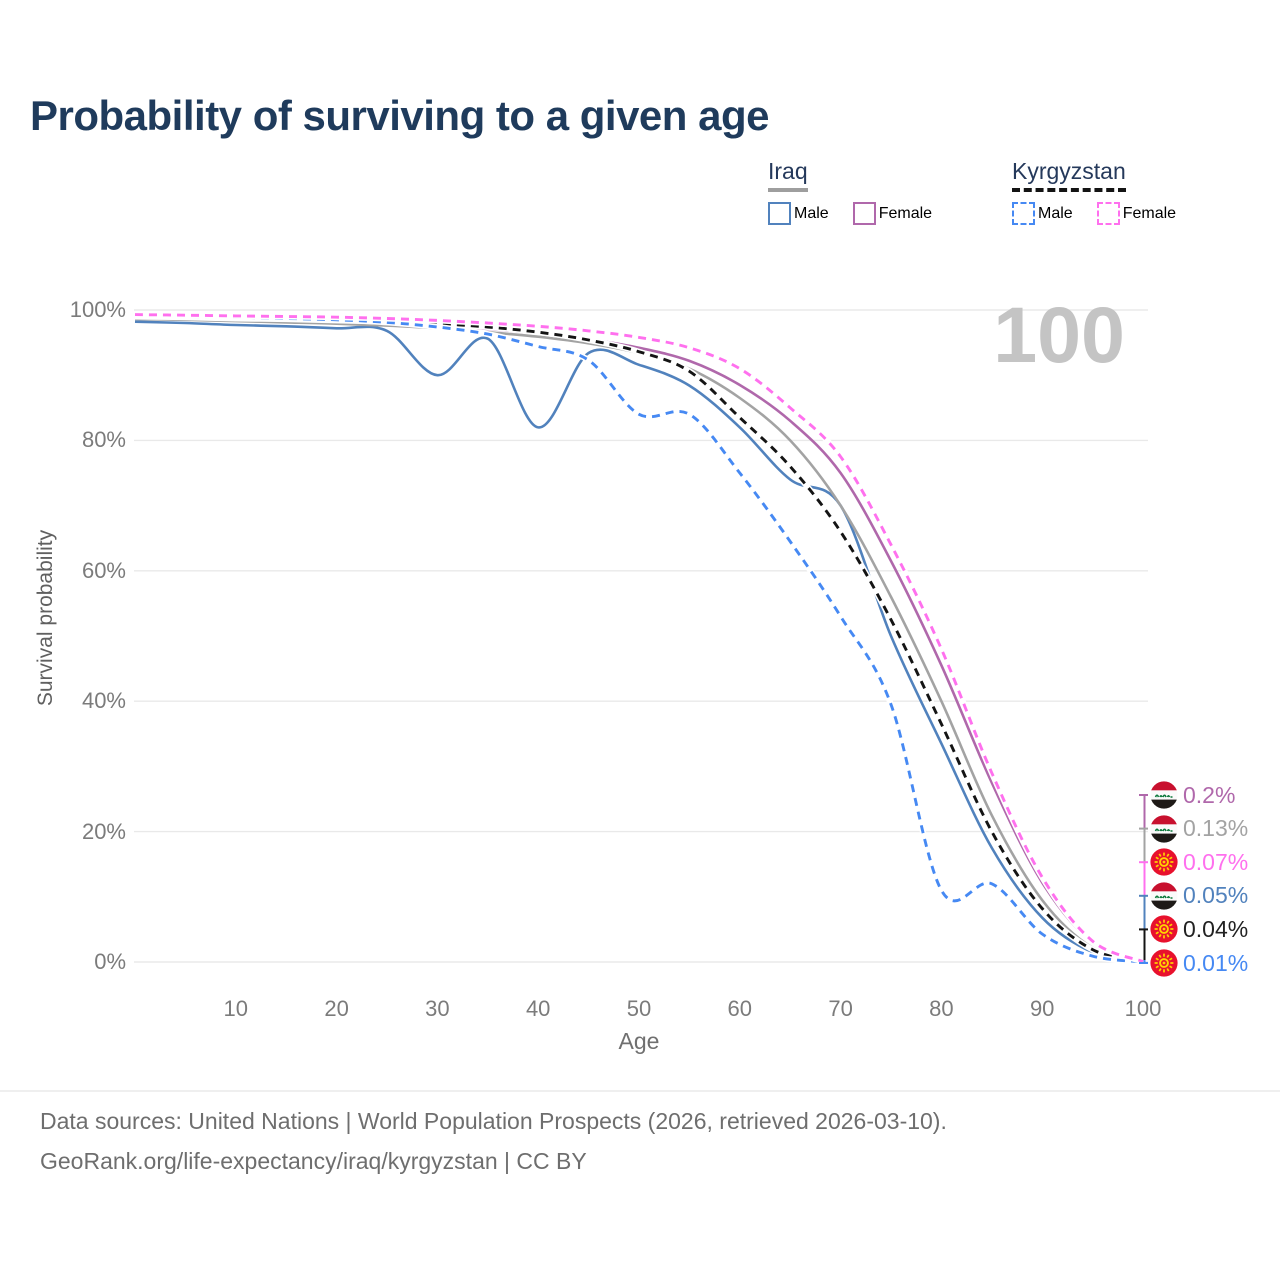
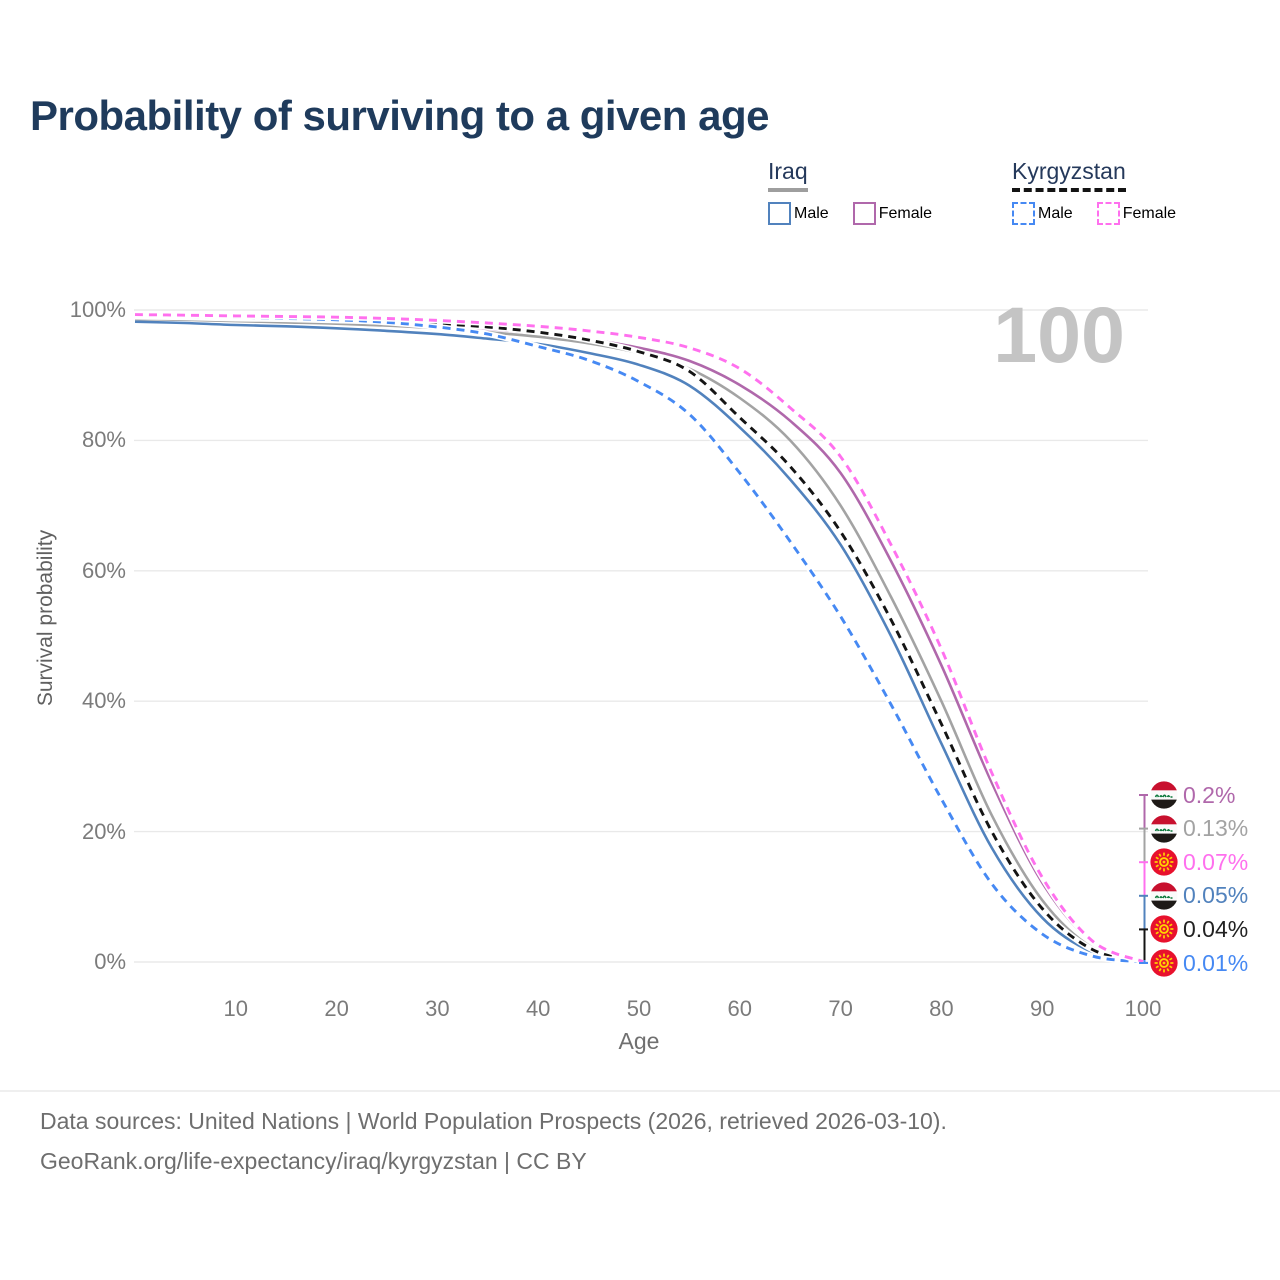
Iraq Male/30: 90% -> 96%
Iraq Male/40: 82% -> 95%
Kyrgyzstan Male/50: 84% -> 89%
Iraq Male/70: 70% -> 64%
Kyrgyzstan Male/80: 11% -> 25%
